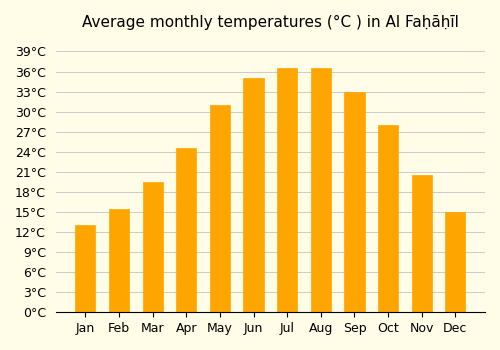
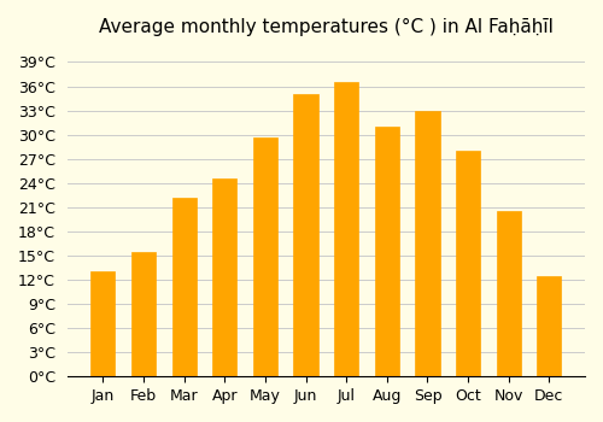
Mar: 19.5°C -> 22.2°C
May: 31.0°C -> 29.6°C
Aug: 36.5°C -> 31.0°C
Dec: 15.0°C -> 12.4°C
